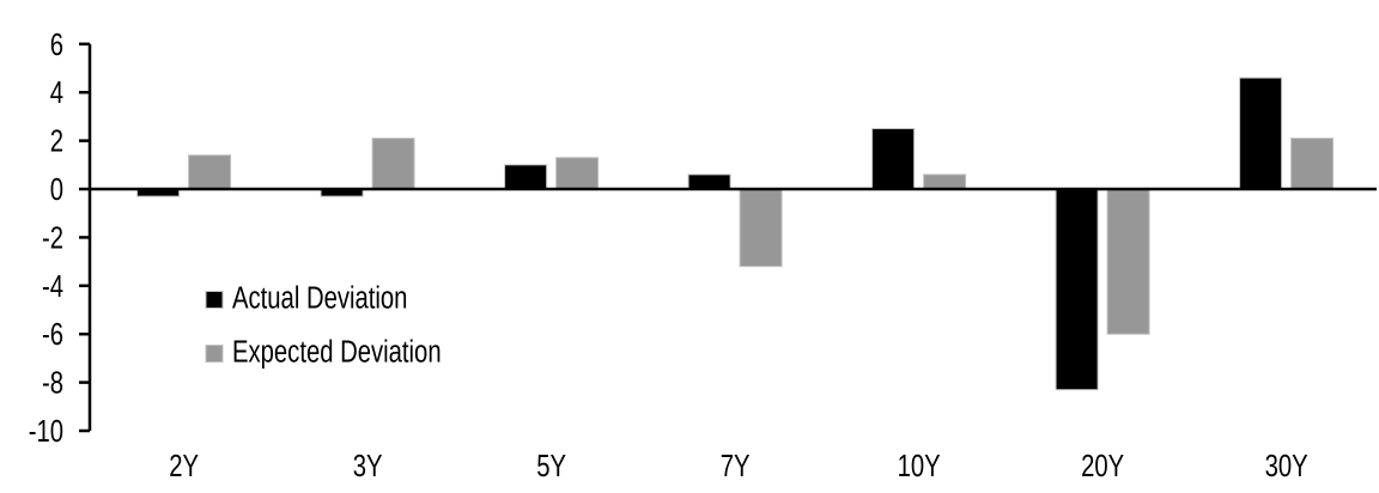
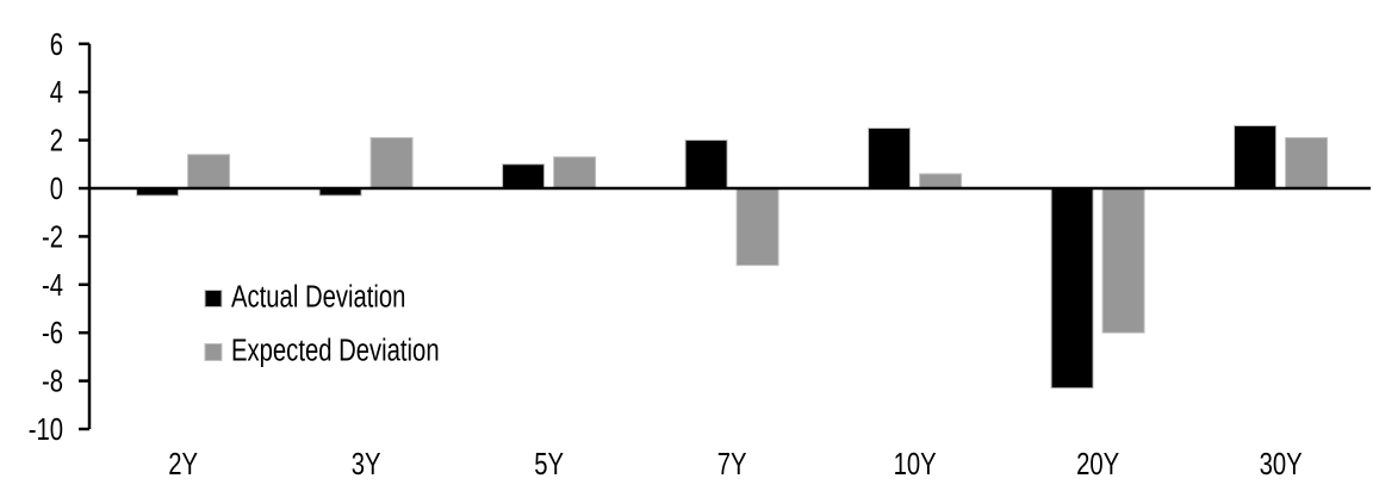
Actual Deviation/7Y: 0.6 -> 2.0
Actual Deviation/30Y: 4.6 -> 2.6
